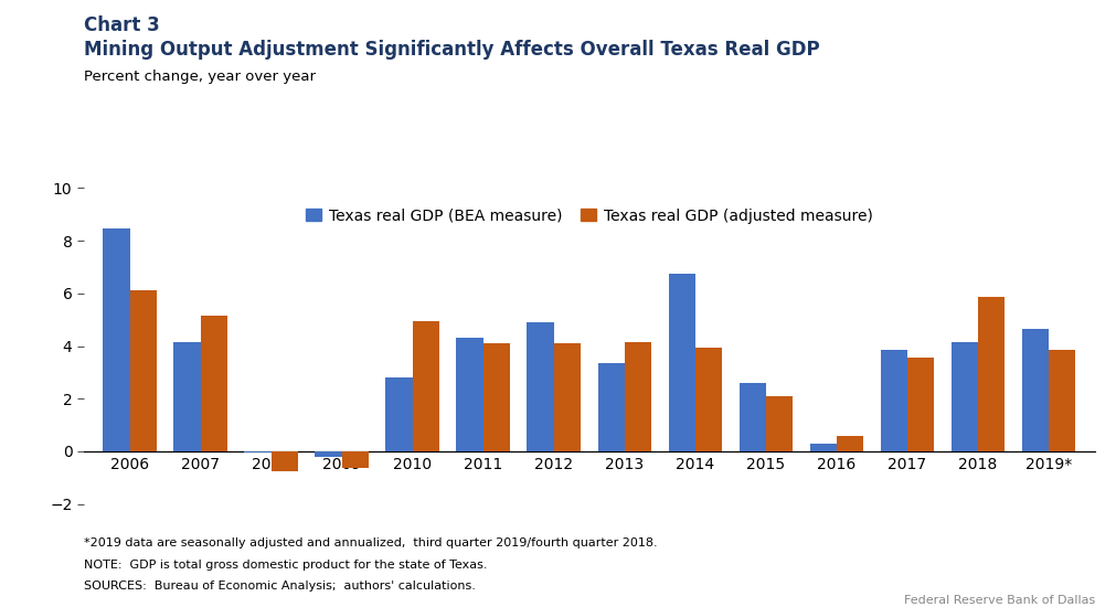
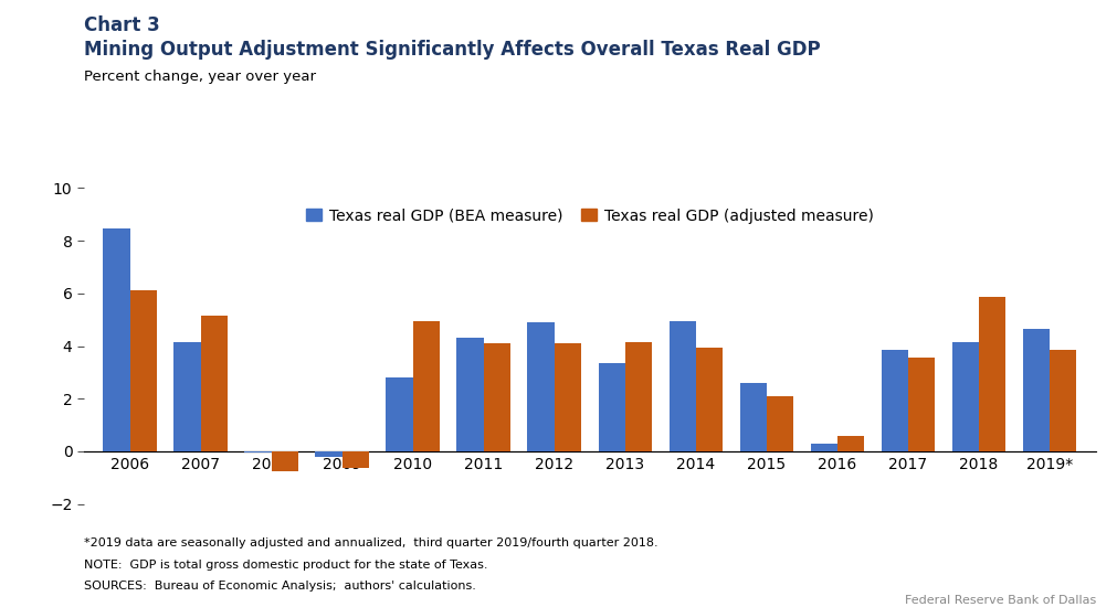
Texas real GDP (BEA measure)/2014: 6.75 -> 4.95
